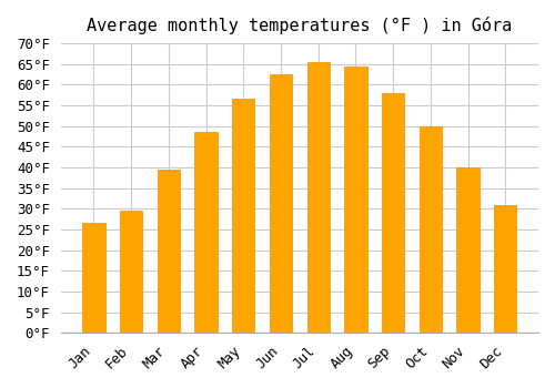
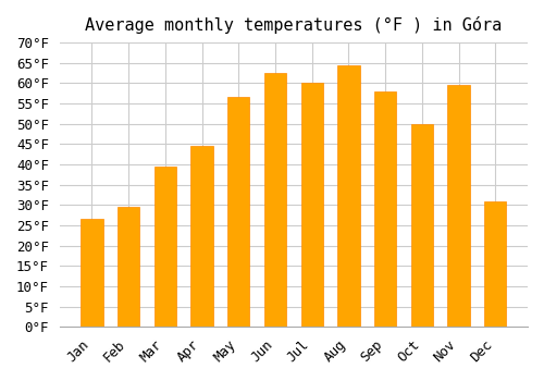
Apr: 48.5°F -> 44.5°F
Jul: 65.5°F -> 60.0°F
Nov: 40.0°F -> 59.5°F
